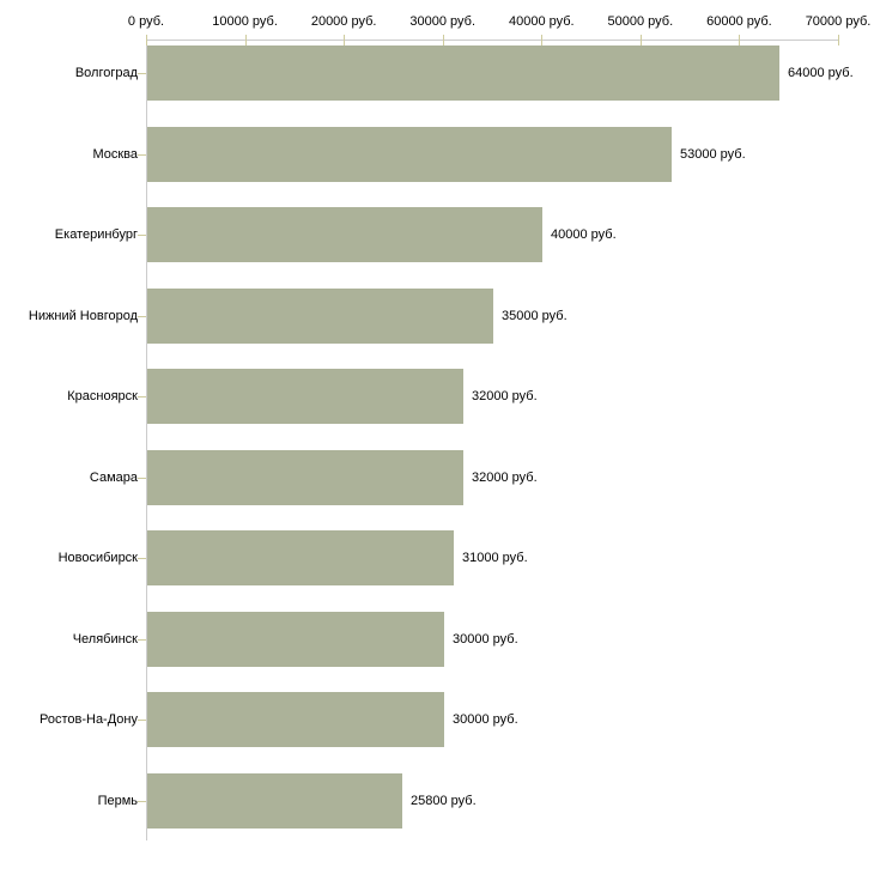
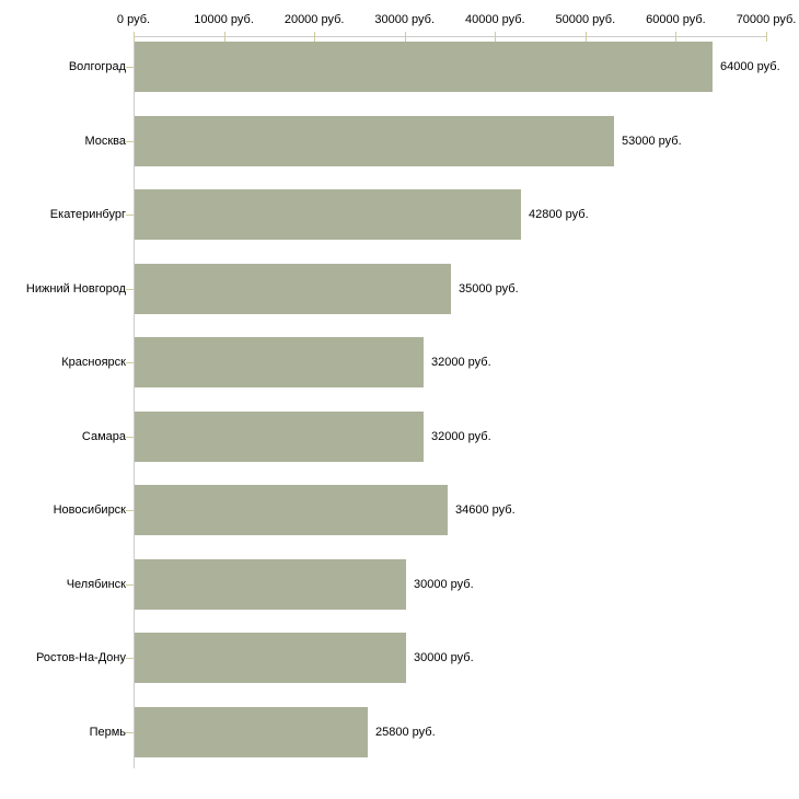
Екатеринбург: 40000 -> 42800
Новосибирск: 31000 -> 34600
